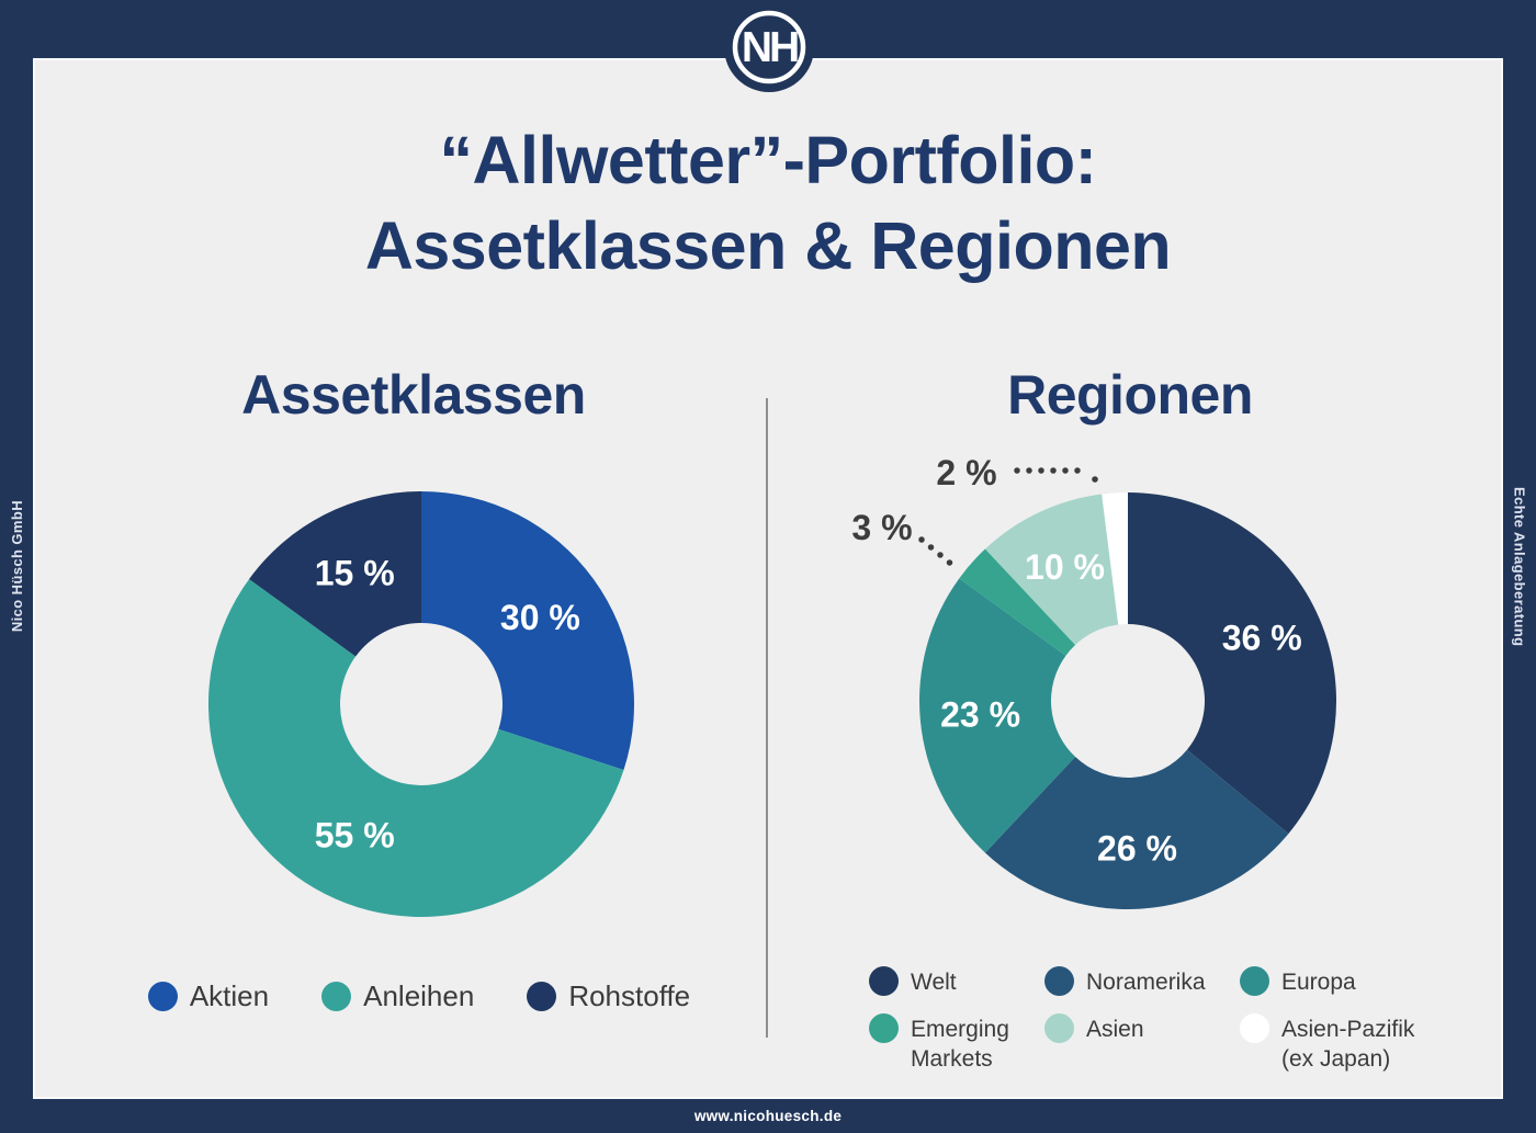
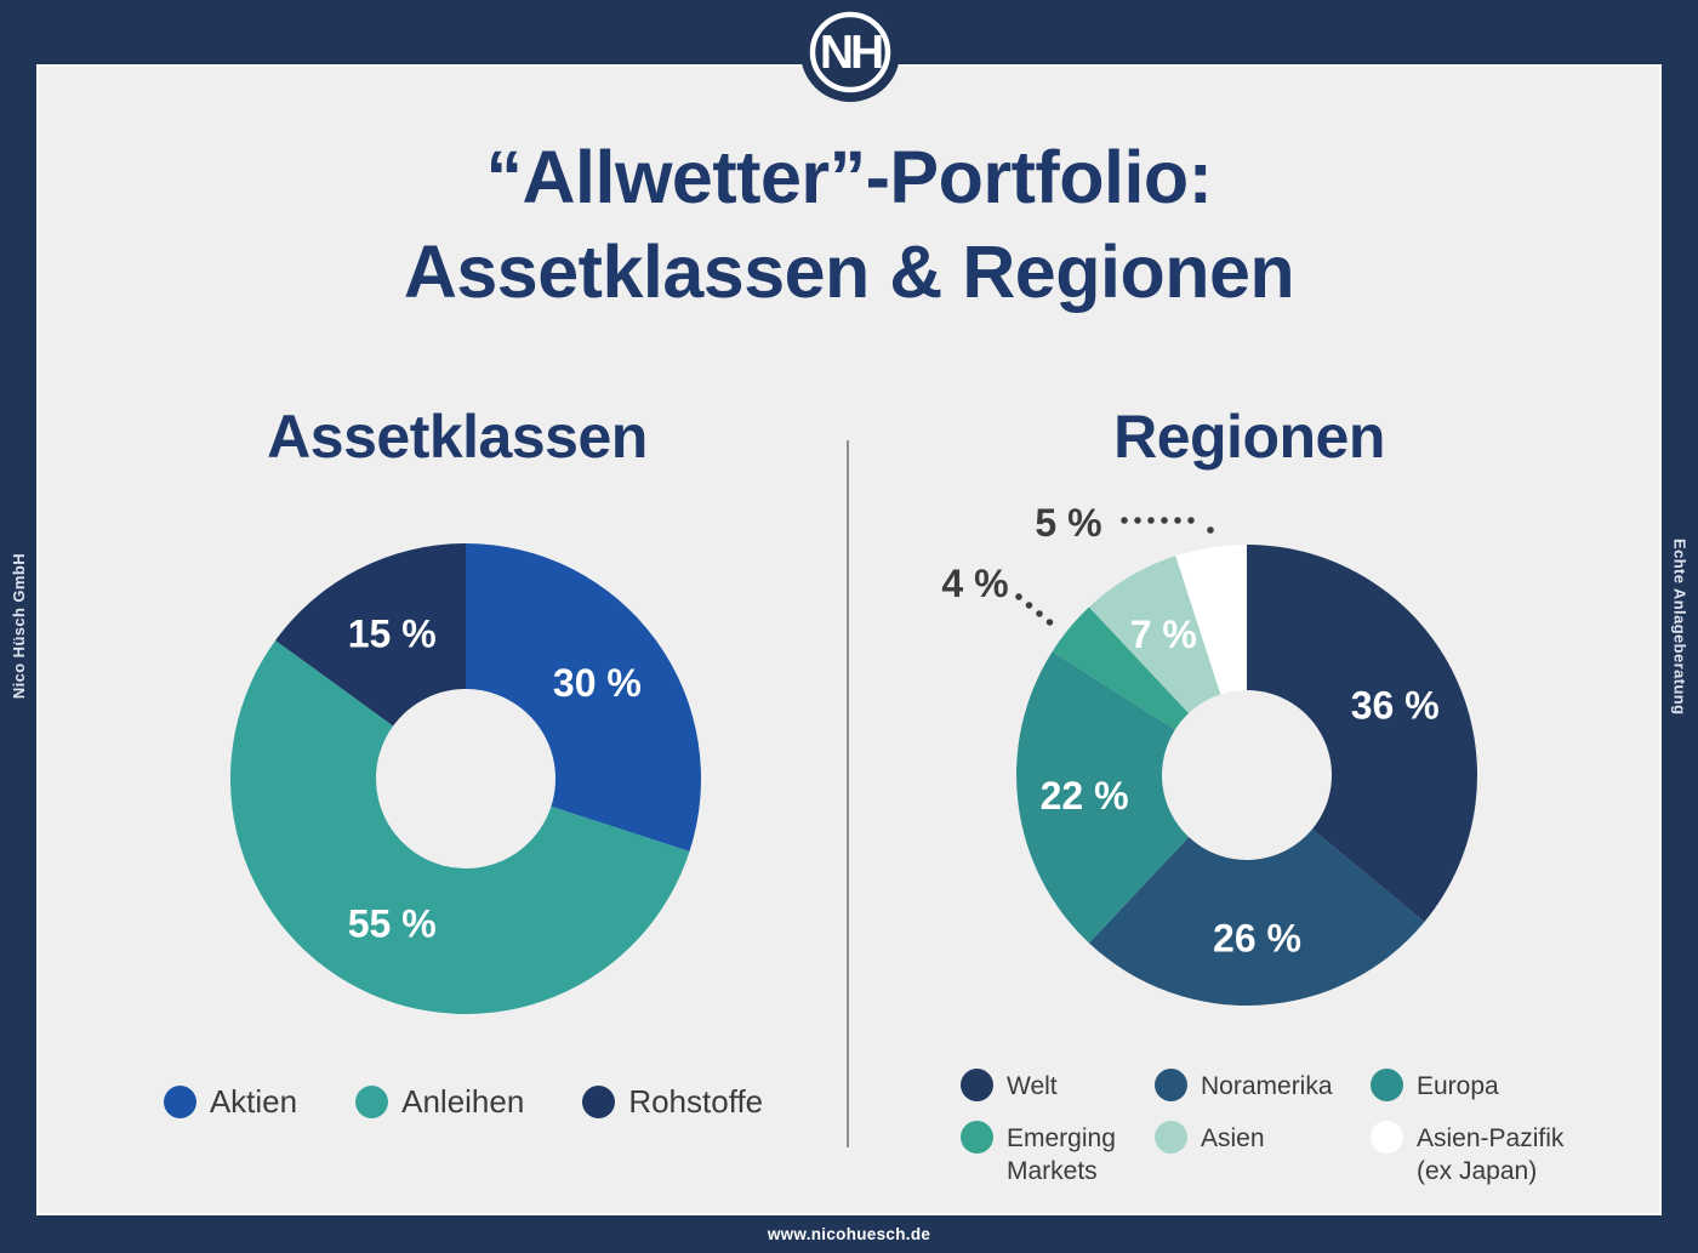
Regionen/Europa: 23 -> 22
Regionen/Emerging Markets: 3 -> 4
Regionen/Asien: 10 -> 7
Regionen/Asien-Pazifik (ex Japan): 2 -> 5
